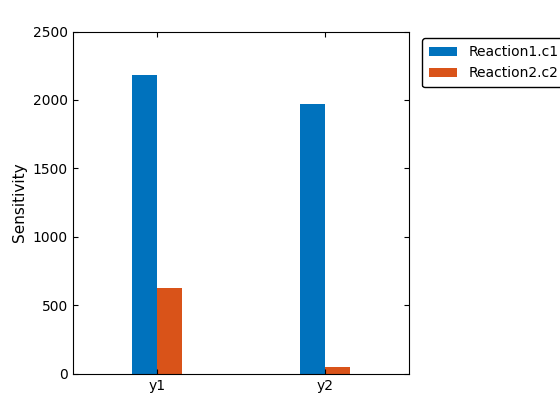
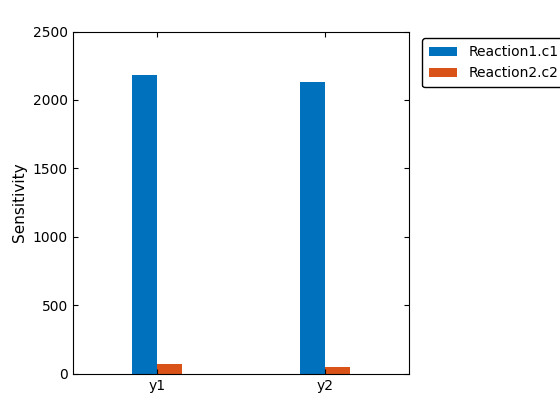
Reaction2.c2/y1: 630 -> 80
Reaction1.c1/y2: 1970 -> 2130
